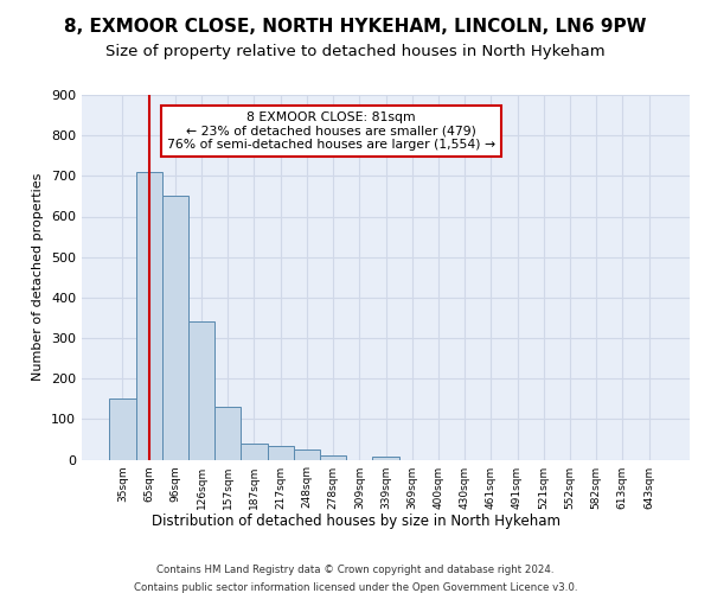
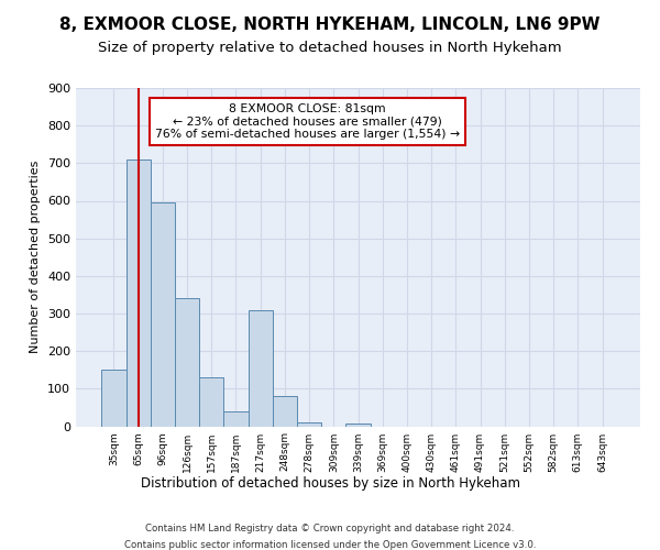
96sqm: 650 -> 595
217sqm: 35 -> 310
248sqm: 25 -> 80
